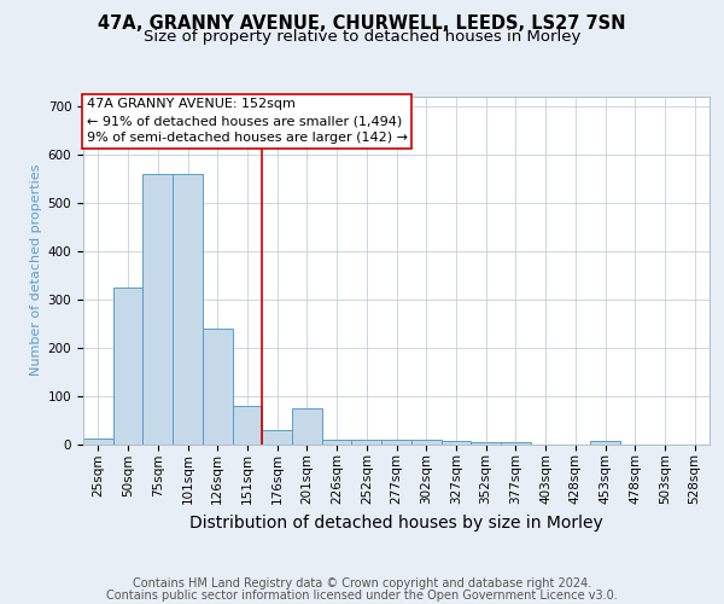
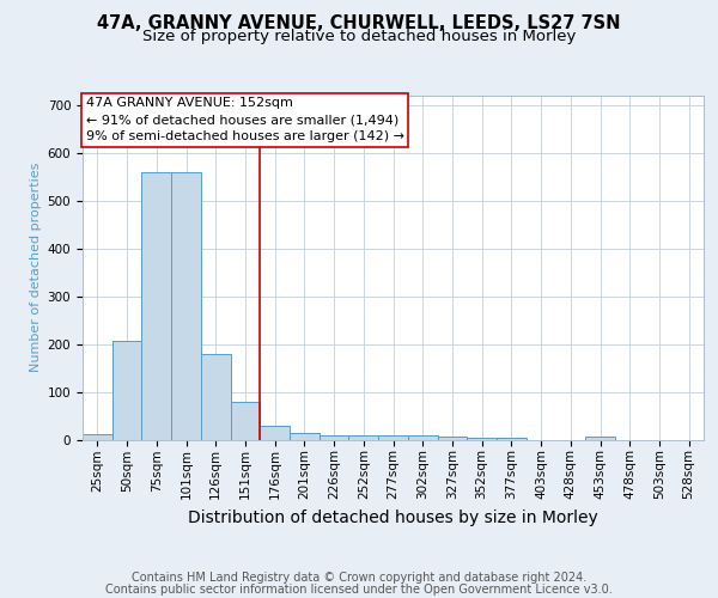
50sqm: 325 -> 207
126sqm: 240 -> 178
201sqm: 75 -> 13
